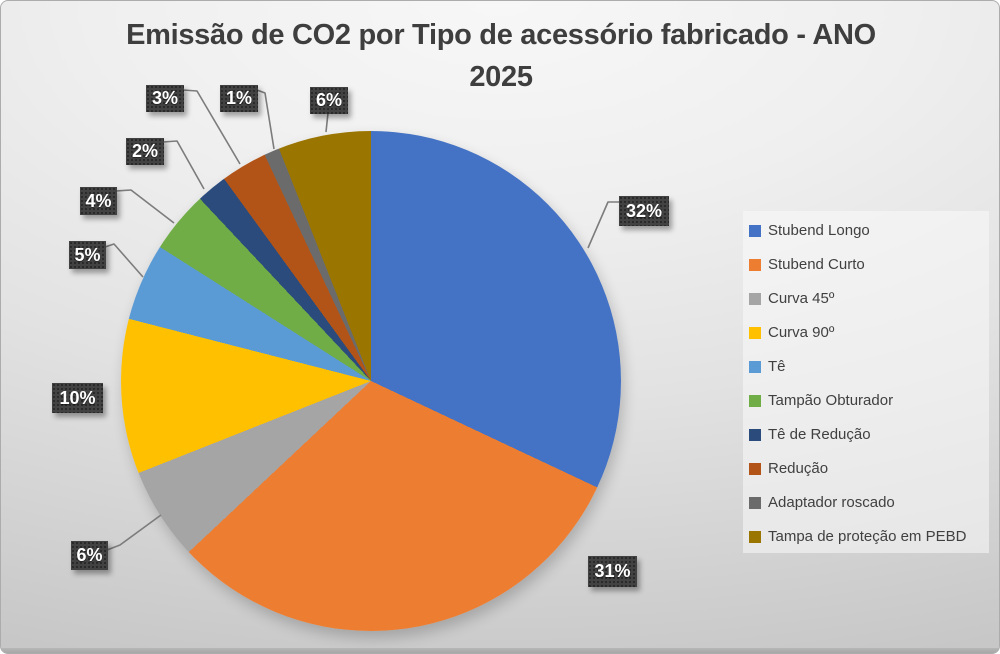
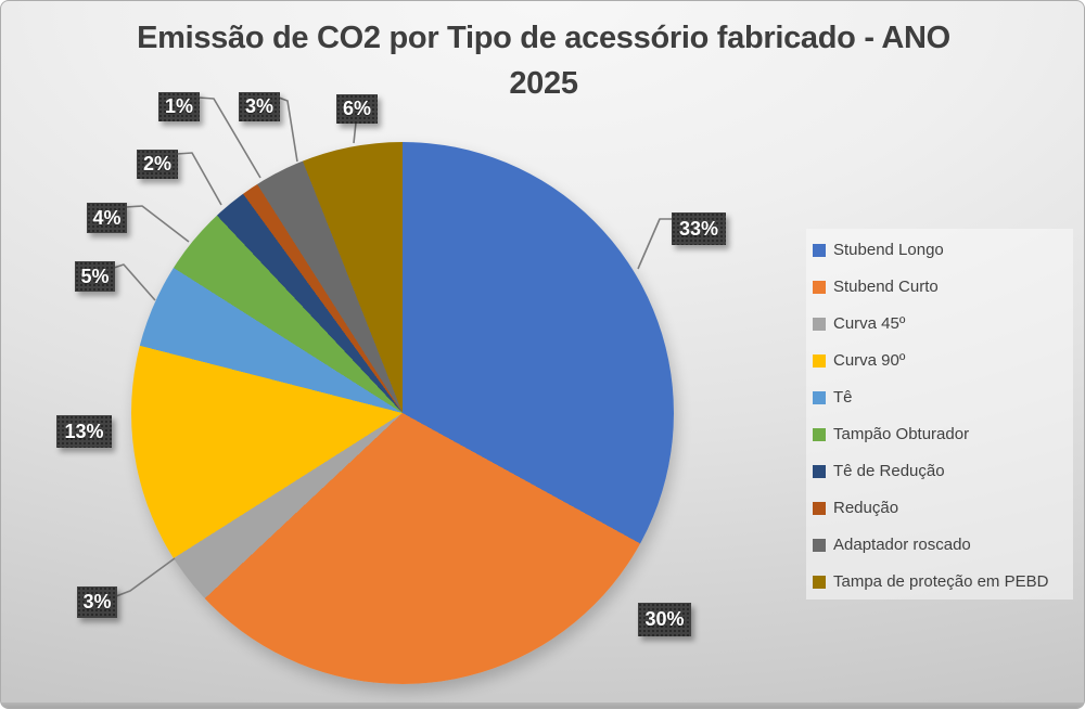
Stubend Longo: 32% -> 33%
Stubend Curto: 31% -> 30%
Curva 45º: 6% -> 3%
Curva 90º: 10% -> 13%
Redução: 3% -> 1%
Adaptador roscado: 1% -> 3%
